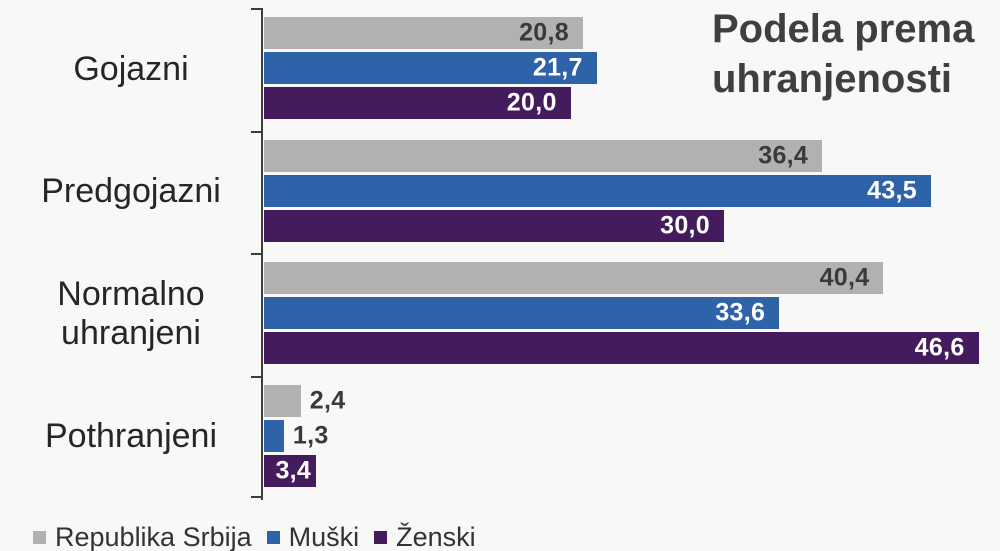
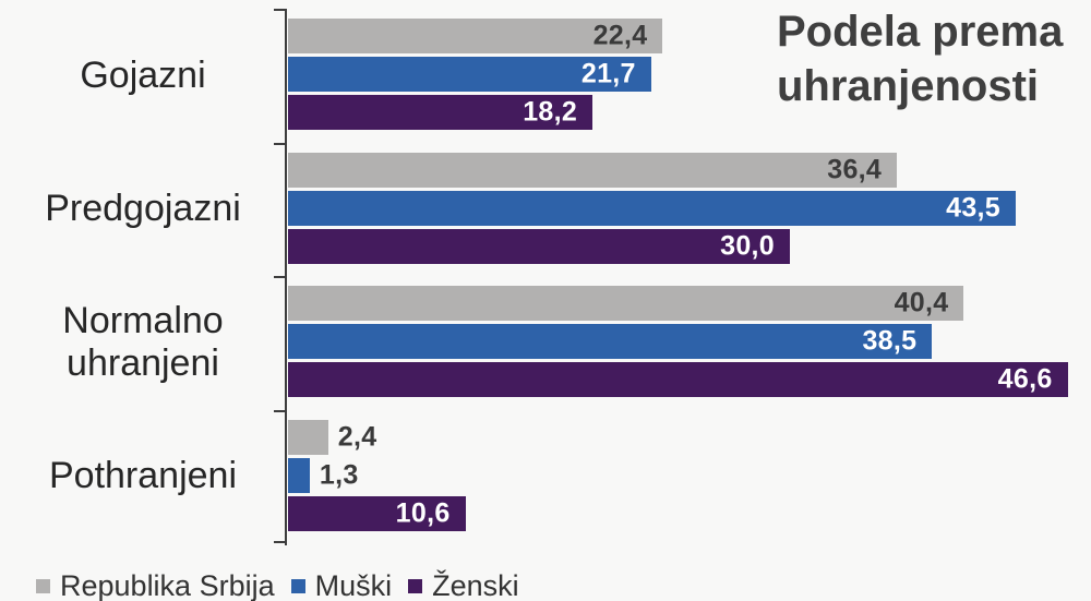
Republika Srbija/Gojazni: 20,8 -> 22,4
Ženski/Gojazni: 20,0 -> 18,2
Muški/Normalno uhranjeni: 33,6 -> 38,5
Ženski/Pothranjeni: 3,4 -> 10,6
